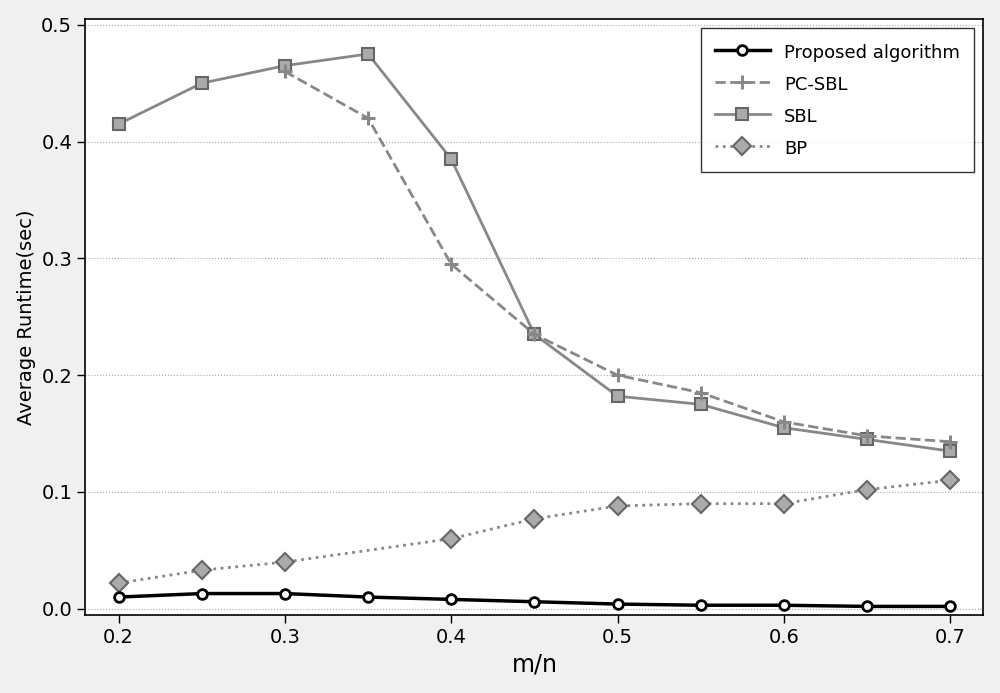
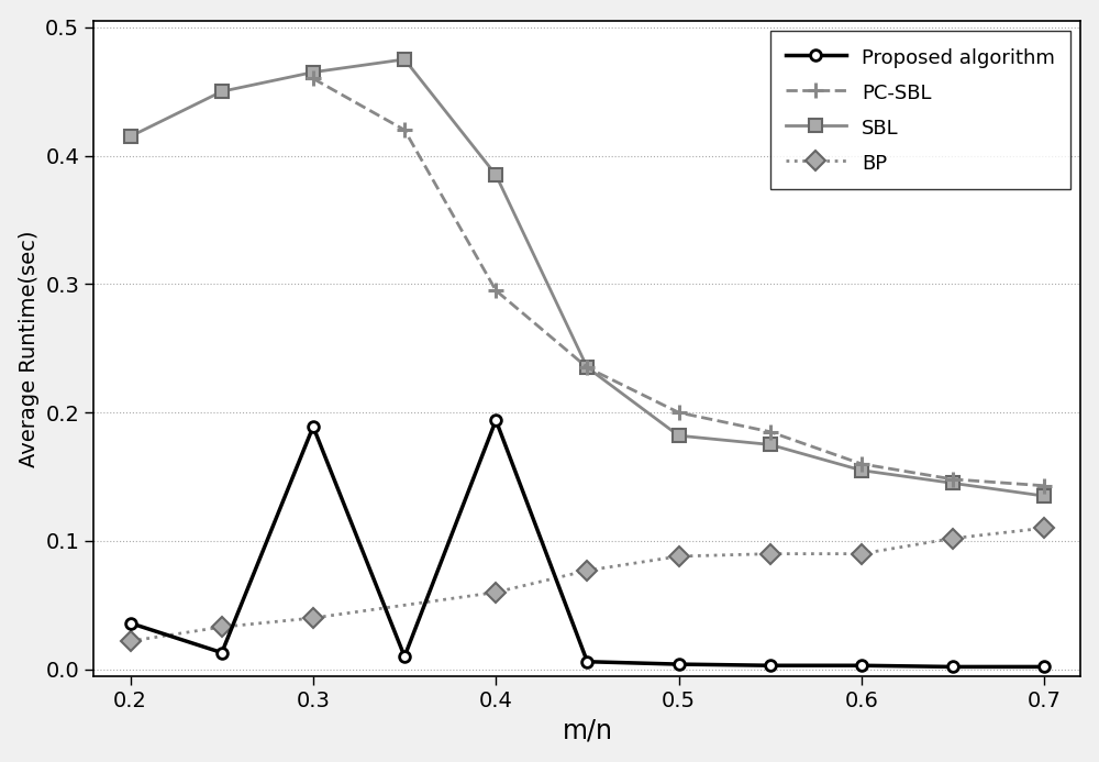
Proposed algorithm/0.2: 0.010 -> 0.036
Proposed algorithm/0.3: 0.013 -> 0.189
Proposed algorithm/0.4: 0.008 -> 0.194
